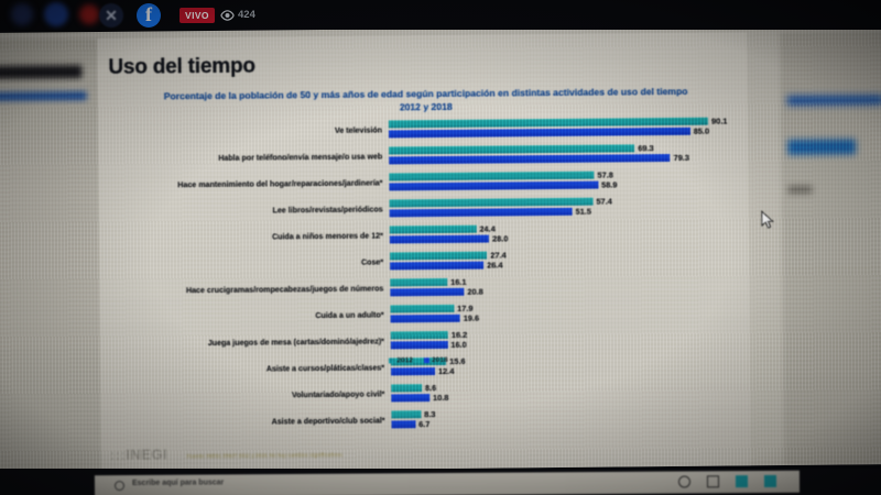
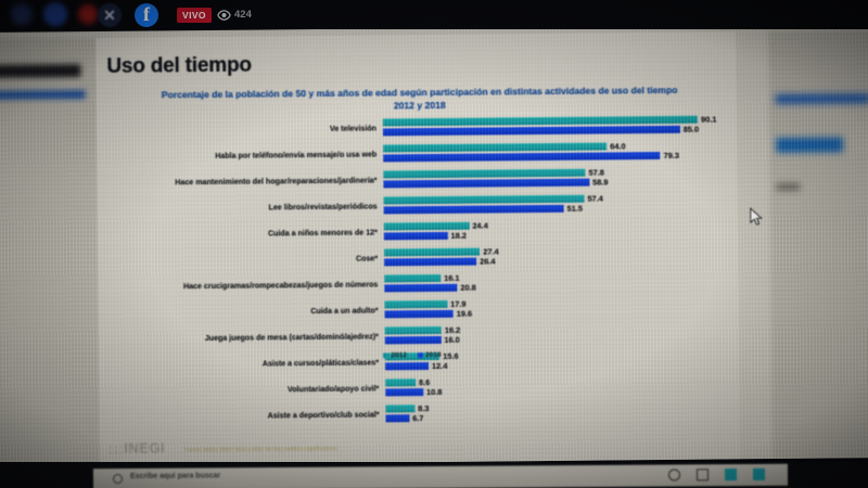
2012/Habla por teléfono/envía mensaje/o usa web: 69.3 -> 64.0
2018/Cuida a niños menores de 12*: 28.0 -> 18.2
